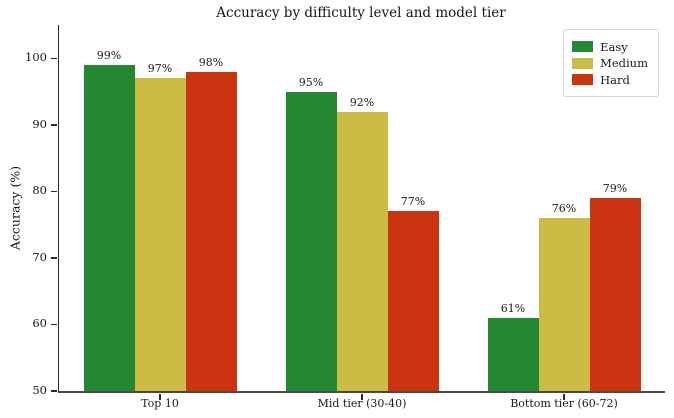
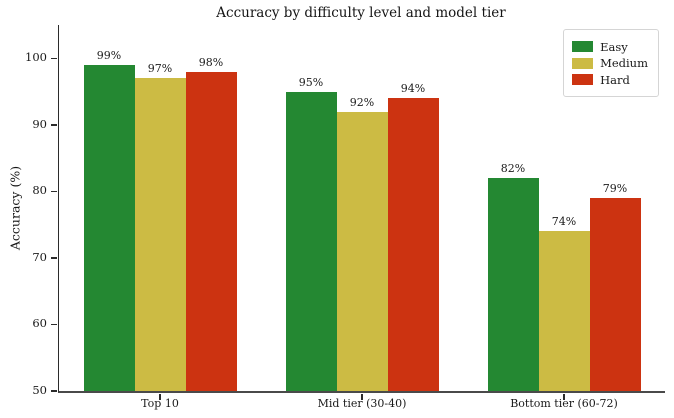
Hard/Mid tier (30-40): 77% -> 94%
Easy/Bottom tier (60-72): 61% -> 82%
Medium/Bottom tier (60-72): 76% -> 74%
